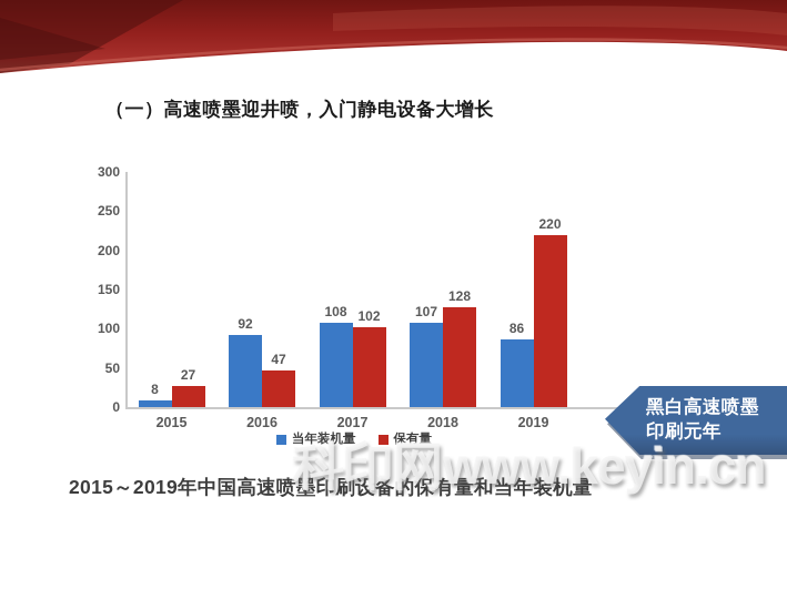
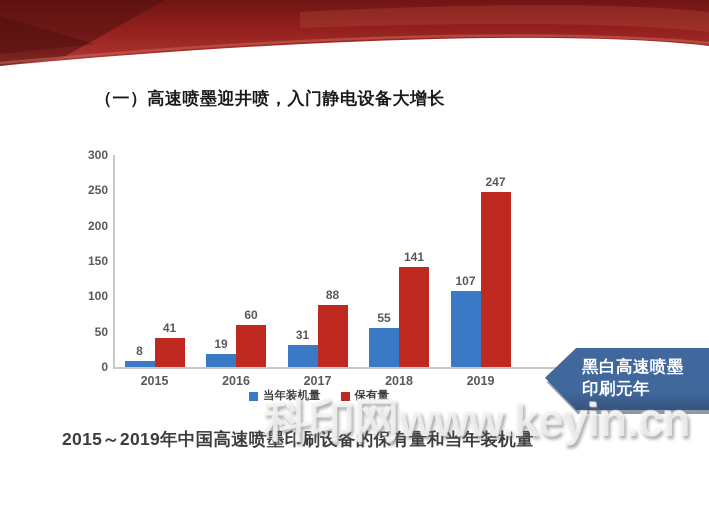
保有量/2015: 27 -> 41
当年装机量/2016: 92 -> 19
保有量/2016: 47 -> 60
当年装机量/2017: 108 -> 31
保有量/2017: 102 -> 88
当年装机量/2018: 107 -> 55
保有量/2018: 128 -> 141
当年装机量/2019: 86 -> 107
保有量/2019: 220 -> 247
